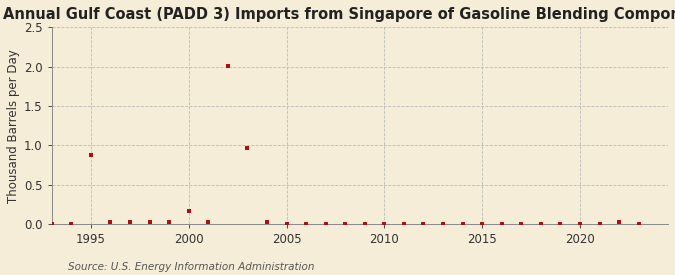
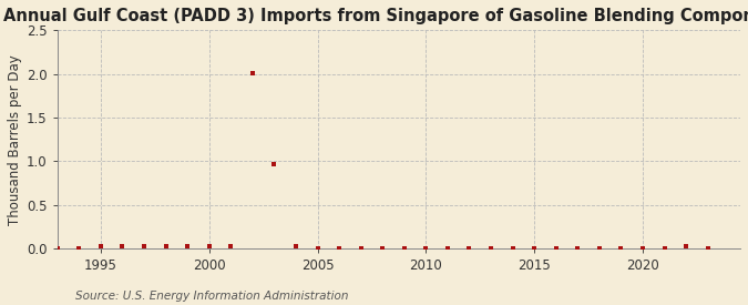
1995: 0.88 -> 0.02
2000: 0.16 -> 0.02
